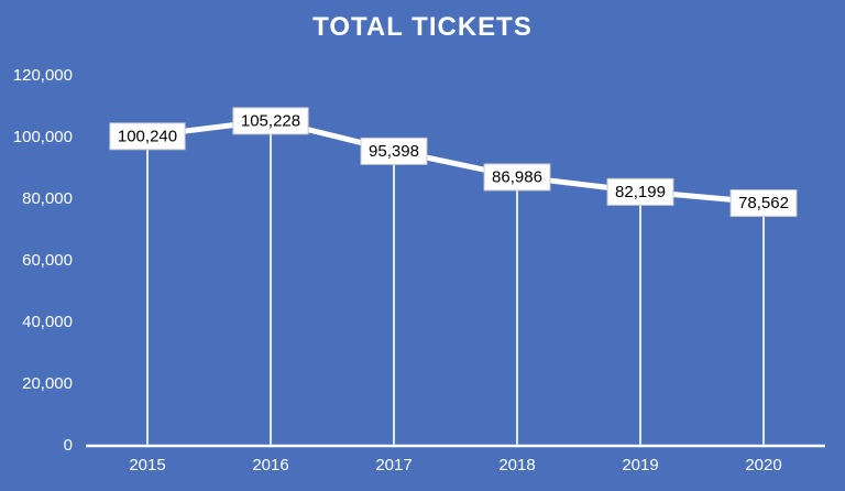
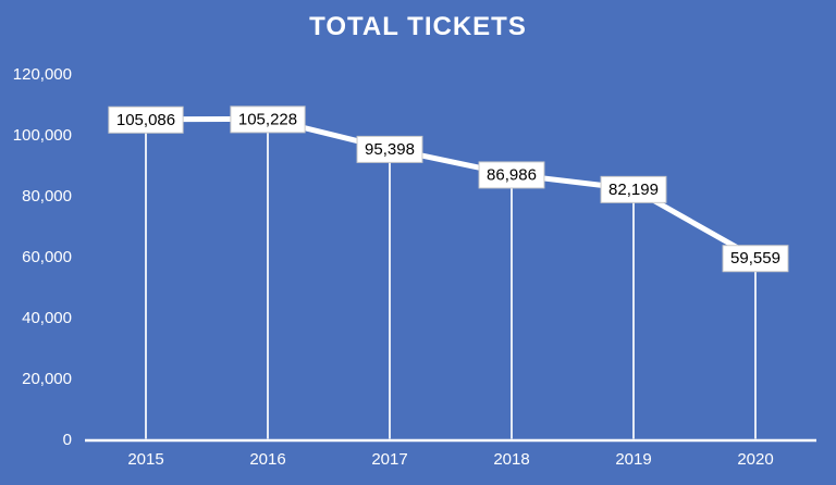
2015: 100,240 -> 105,086
2020: 78,562 -> 59,559
